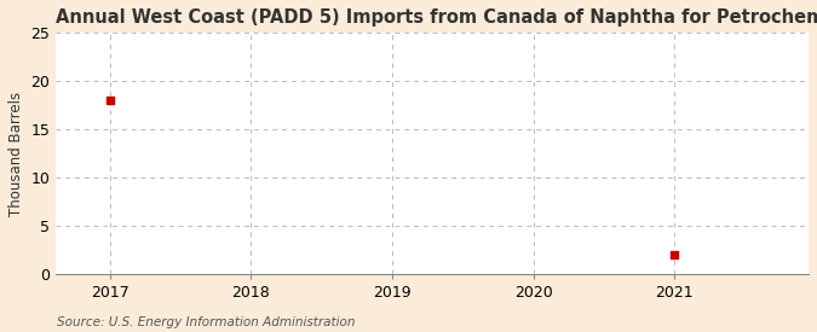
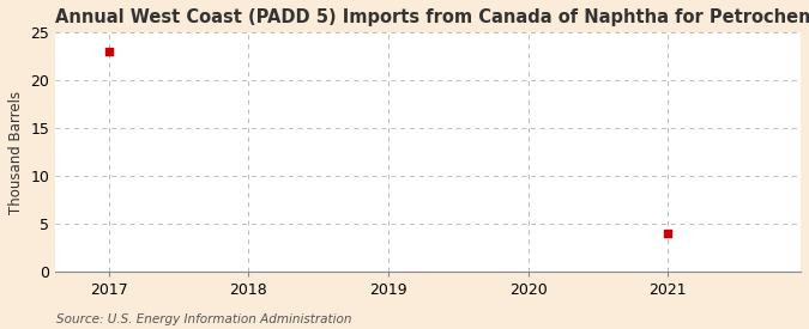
2017: 18 -> 23
2021: 2 -> 4
